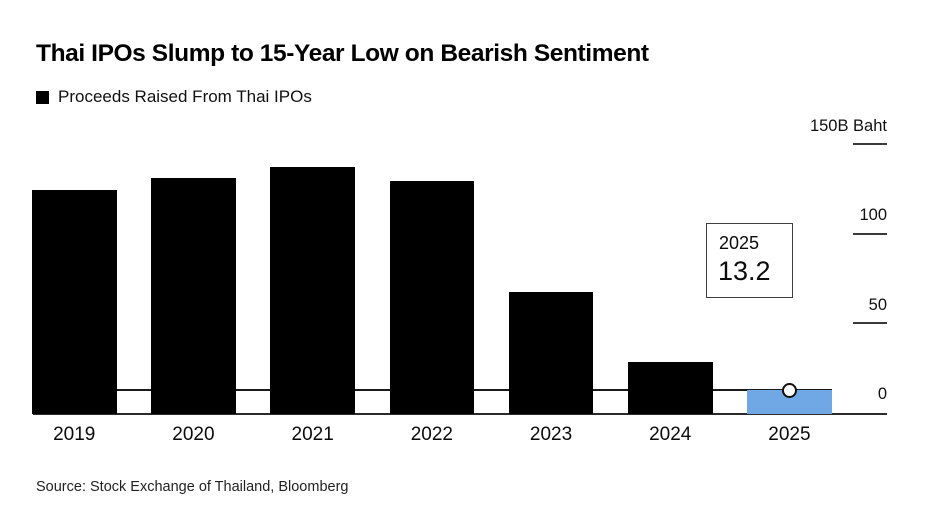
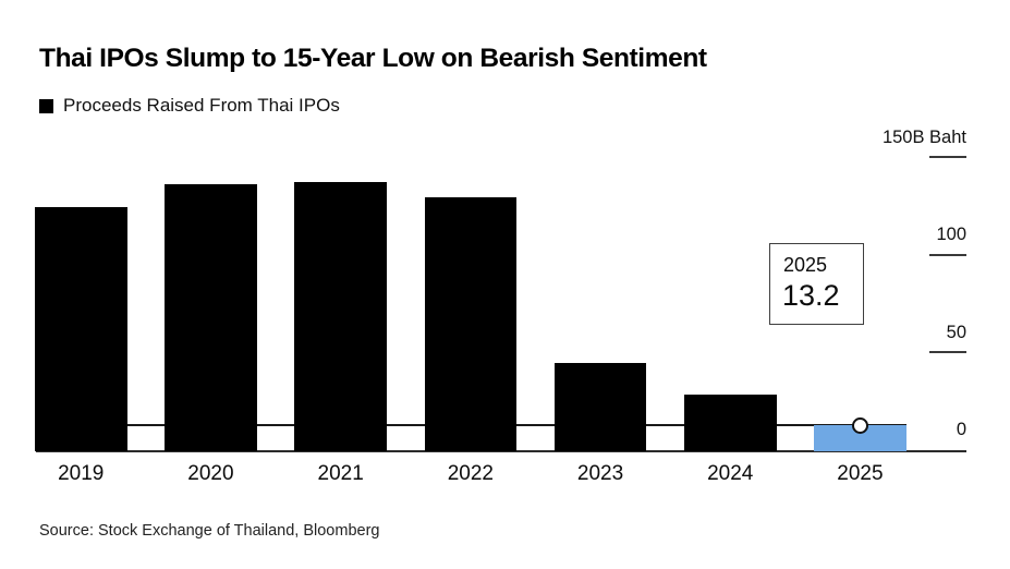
2020: 132 -> 137
2023: 68 -> 45
